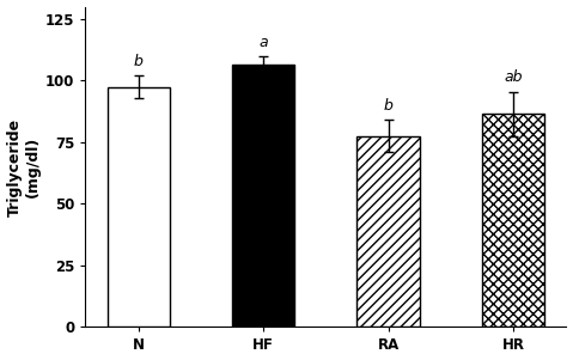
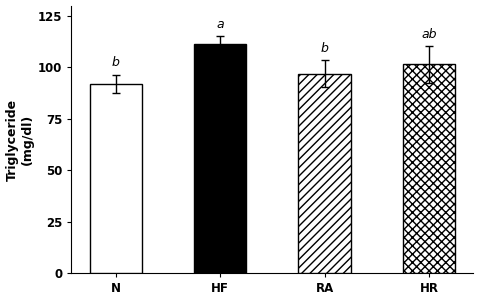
N: 97.5 -> 92.0
HF: 106.5 -> 111.5
RA: 77.5 -> 97.0
HR: 86.5 -> 101.5
